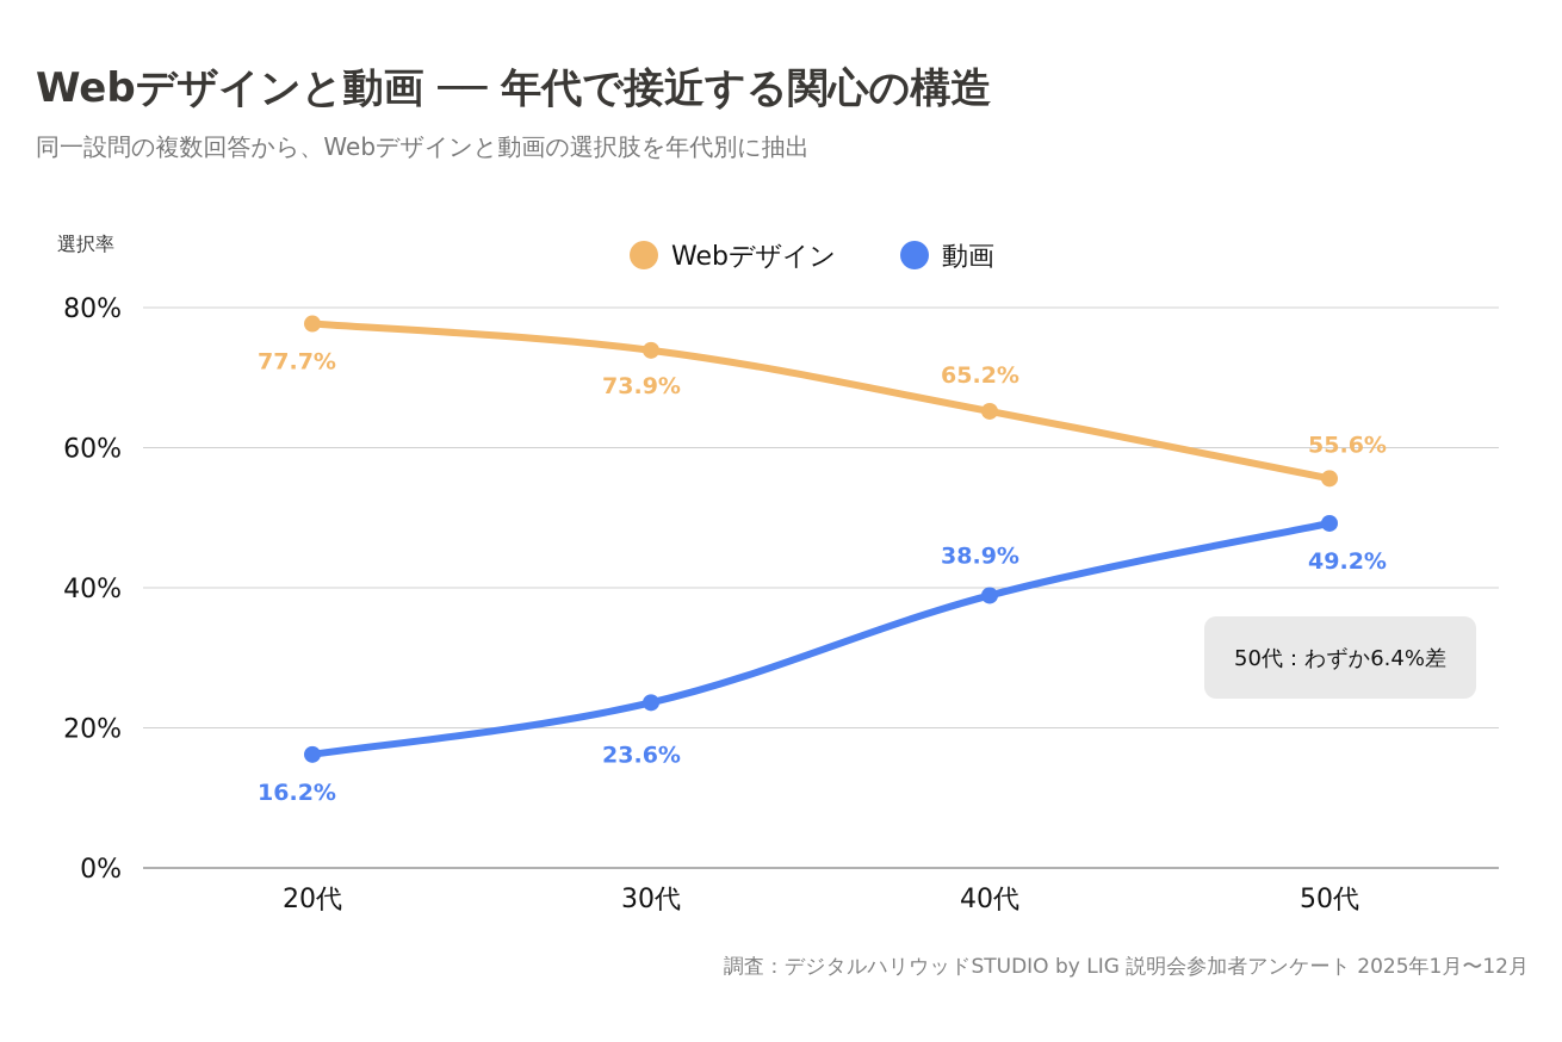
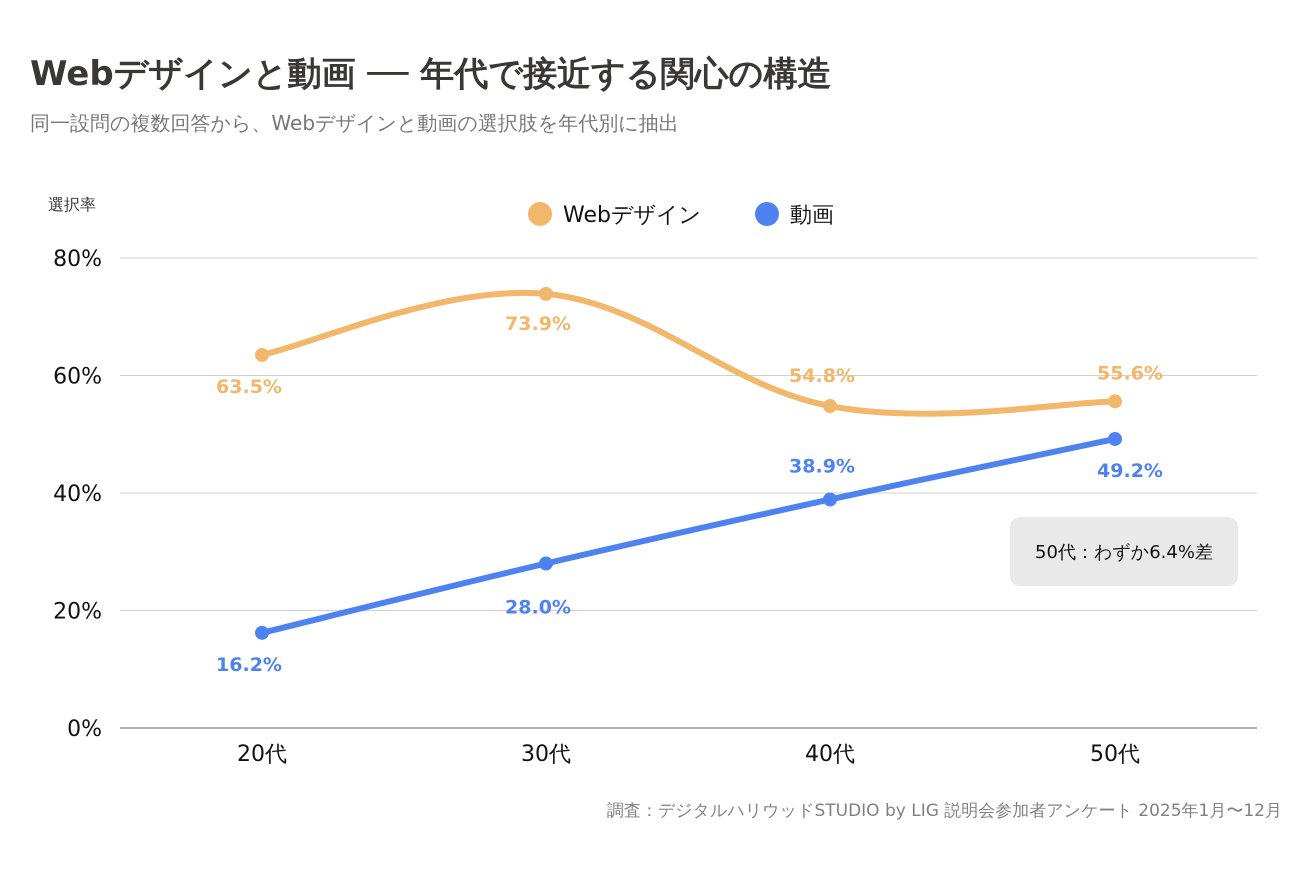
Webデザイン/20代: 77.7% -> 63.5%
動画/30代: 23.6% -> 28.0%
Webデザイン/40代: 65.2% -> 54.8%
